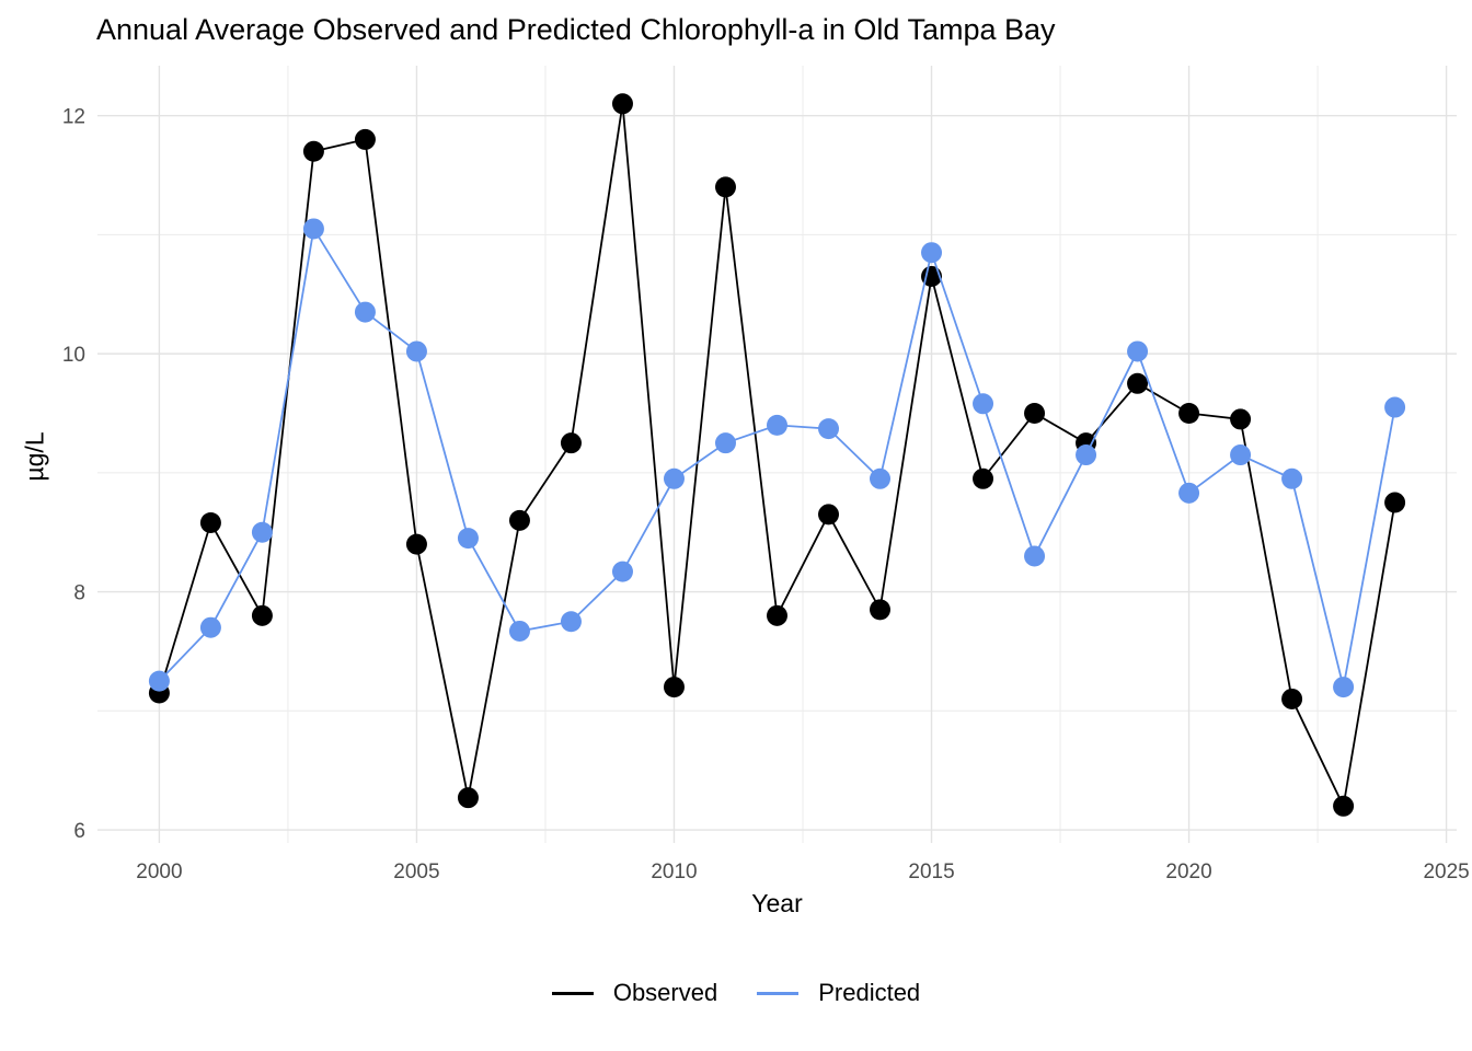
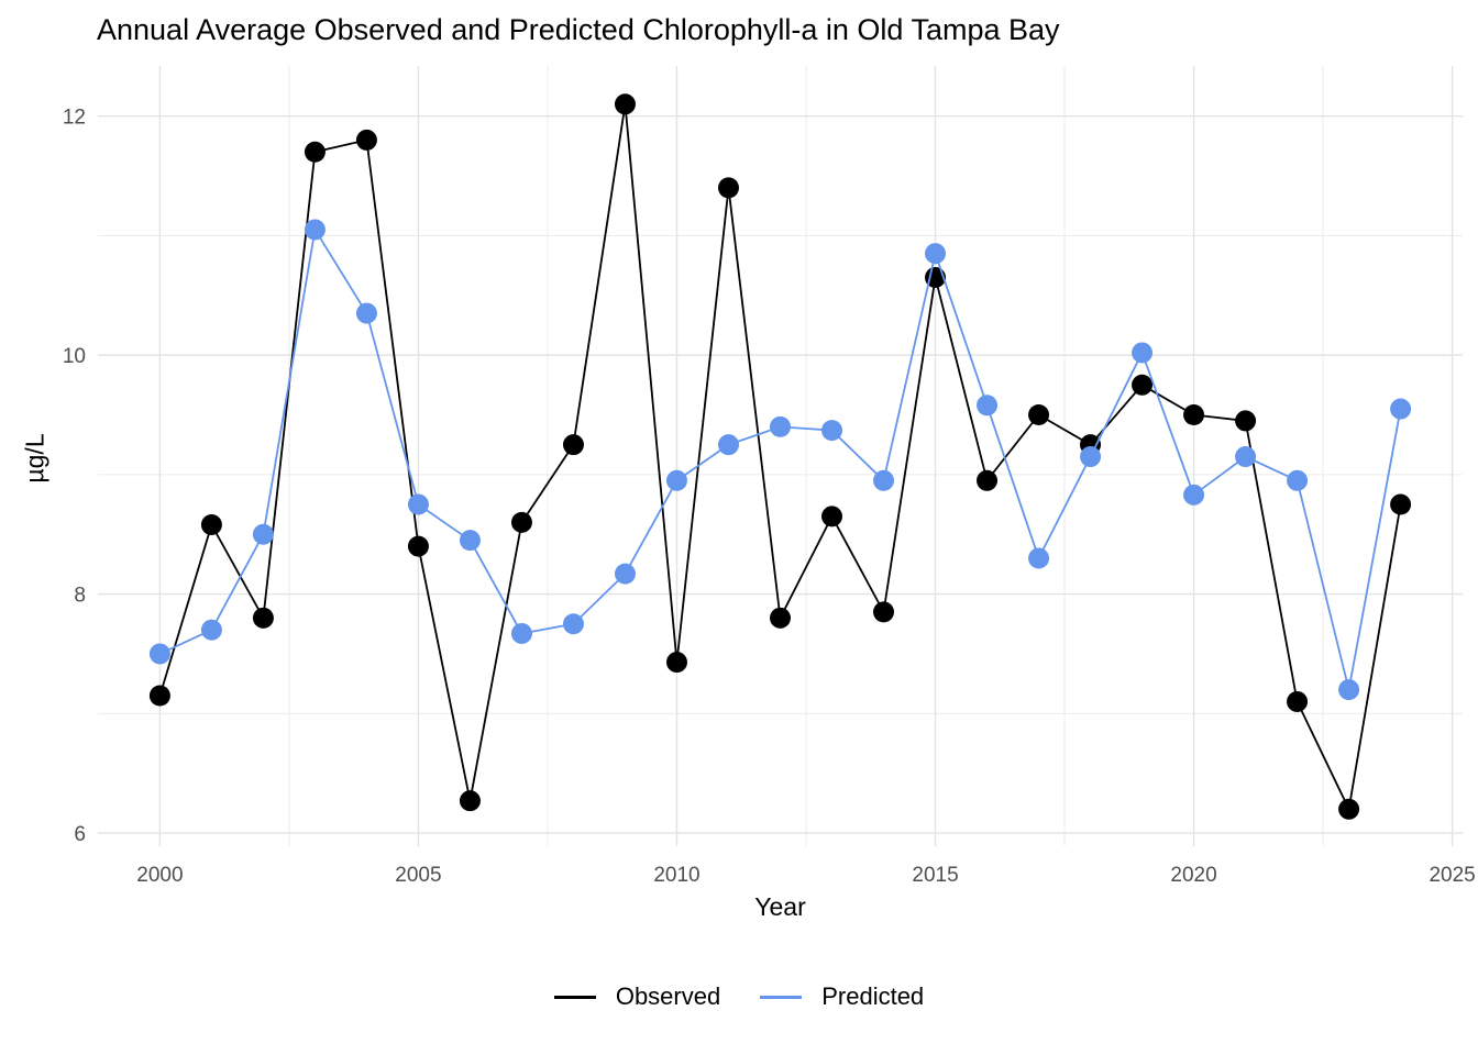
Predicted/2000: 7.25 -> 7.50
Predicted/2005: 10.02 -> 8.75
Observed/2010: 7.20 -> 7.43
